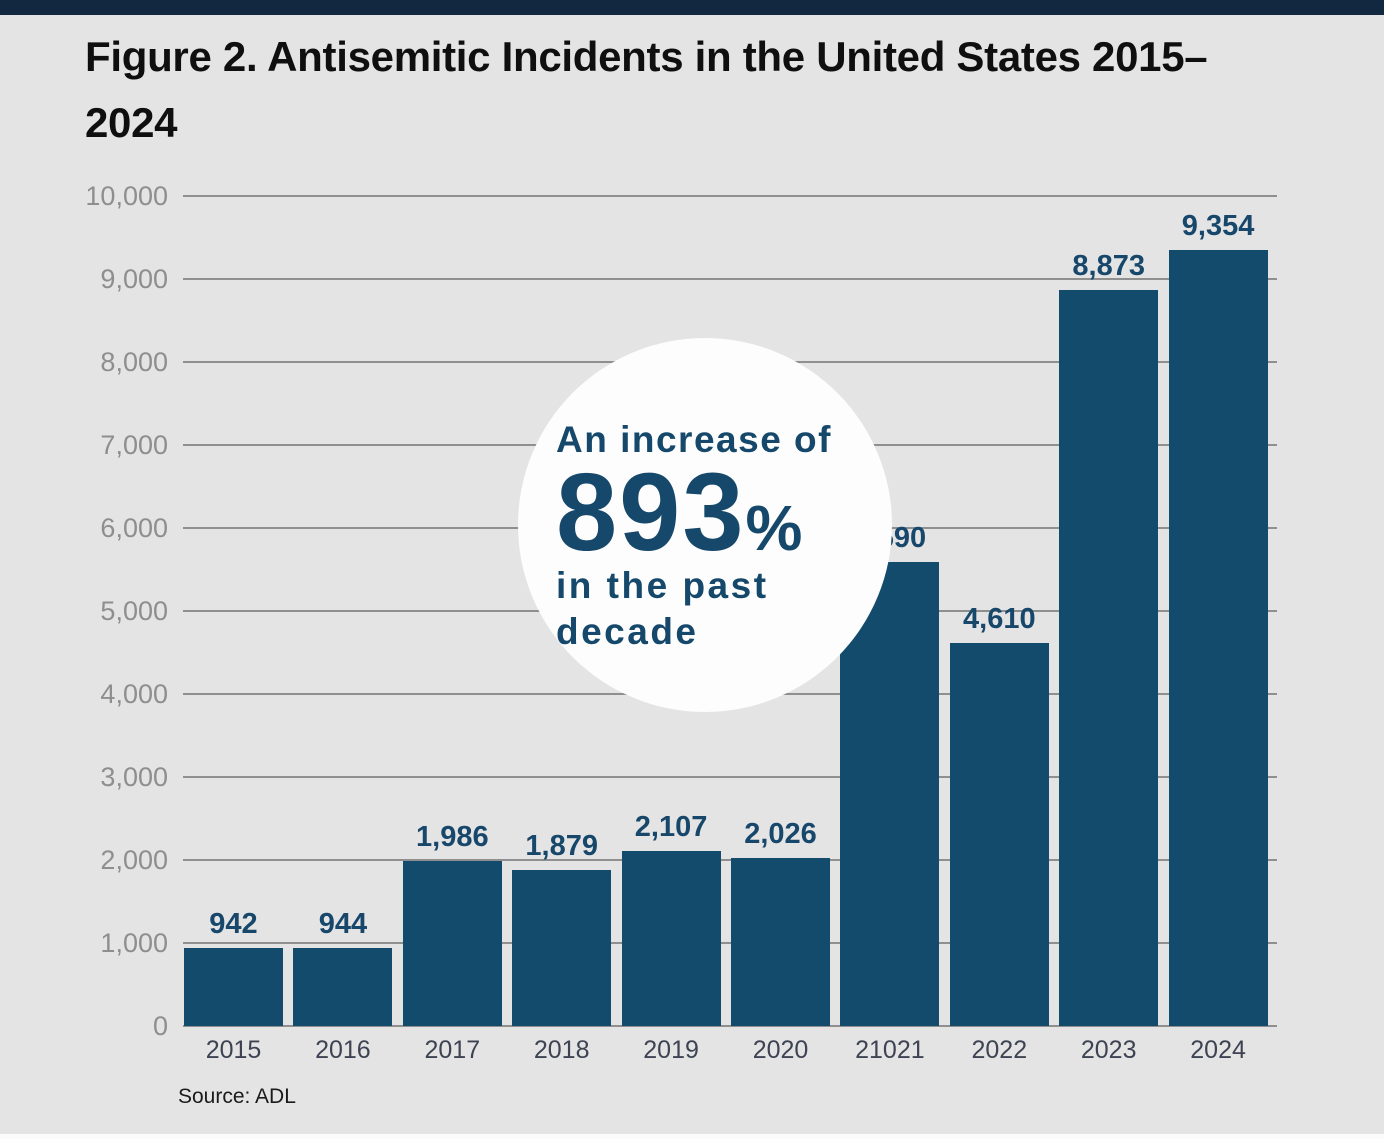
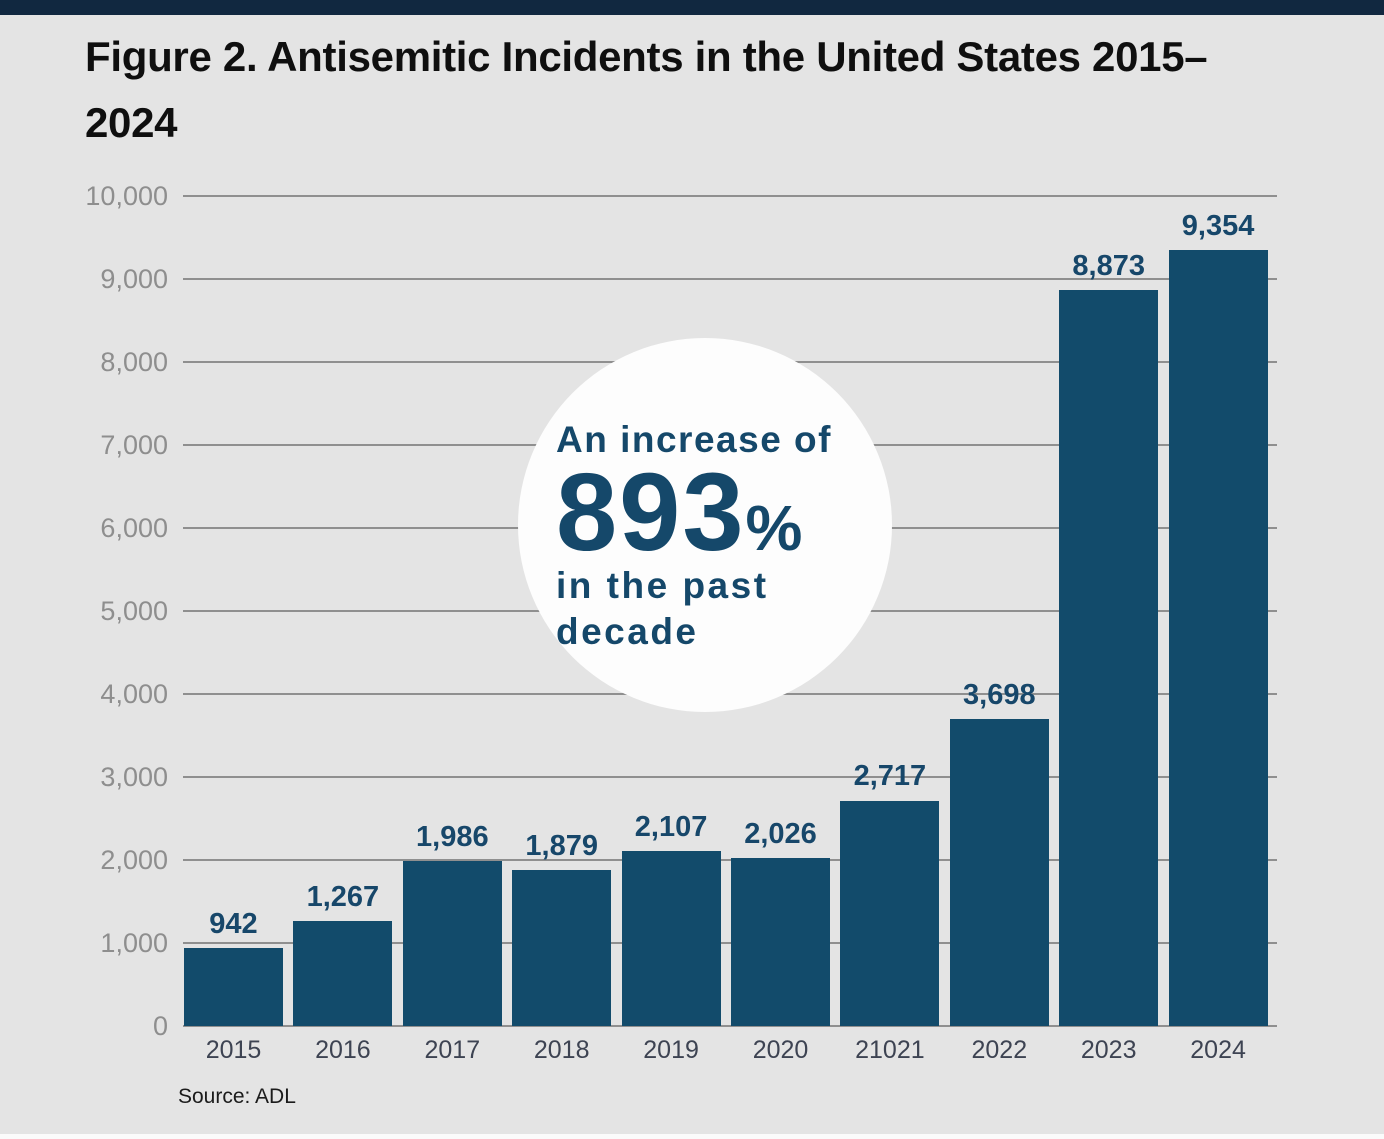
2016: 944 -> 1,267
21021: 5,590 -> 2,717
2022: 4,610 -> 3,698
